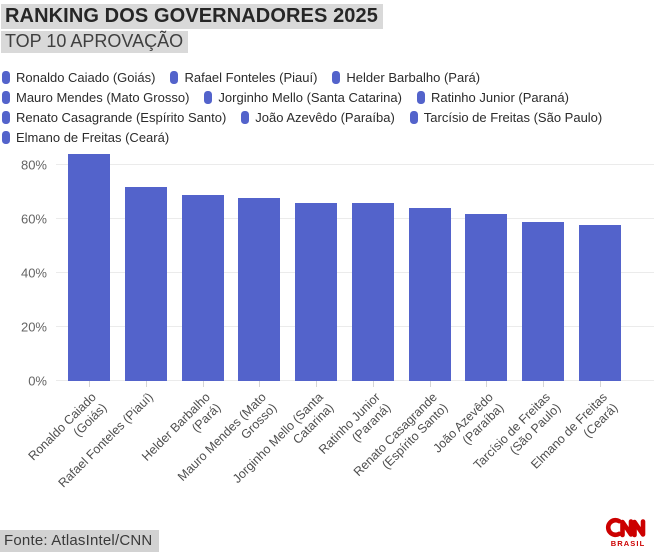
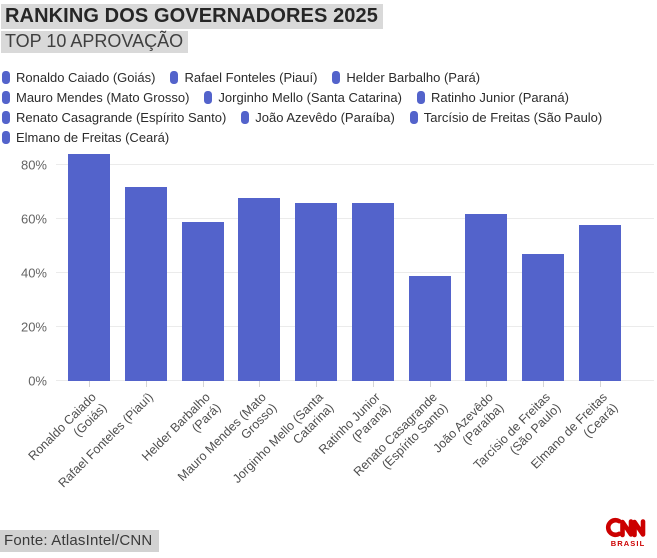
Helder Barbalho (Pará): 69% -> 59%
Renato Casagrande (Espírito Santo): 64% -> 39%
Tarcísio de Freitas (São Paulo): 59% -> 47%
